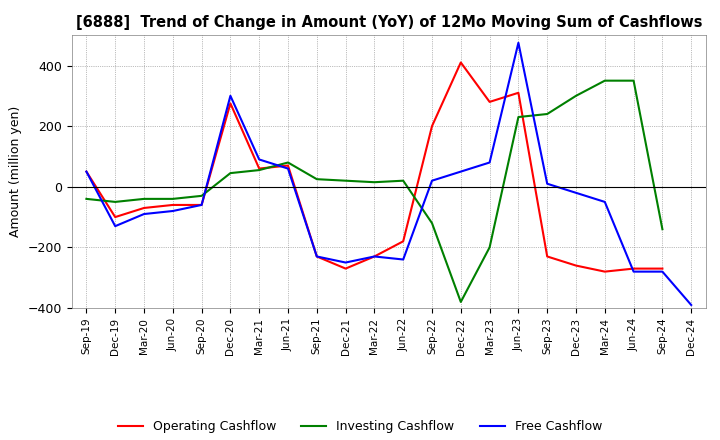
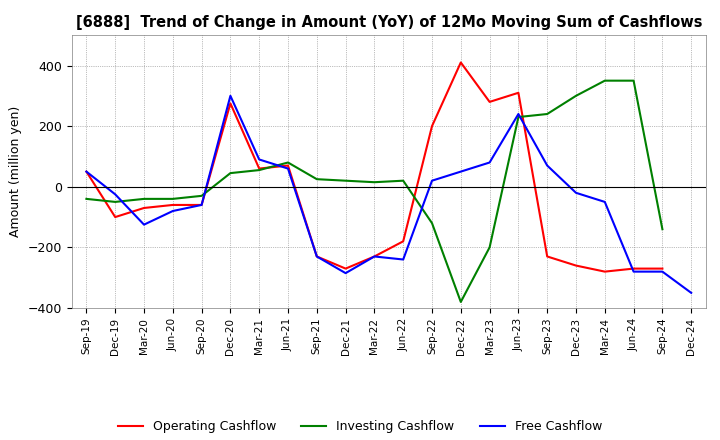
Free Cashflow/Dec-19: -130 -> -25
Free Cashflow/Mar-20: -90 -> -125
Free Cashflow/Dec-21: -250 -> -285
Free Cashflow/Jun-23: 475 -> 240
Free Cashflow/Sep-23: 10 -> 70
Free Cashflow/Dec-24: -390 -> -350
